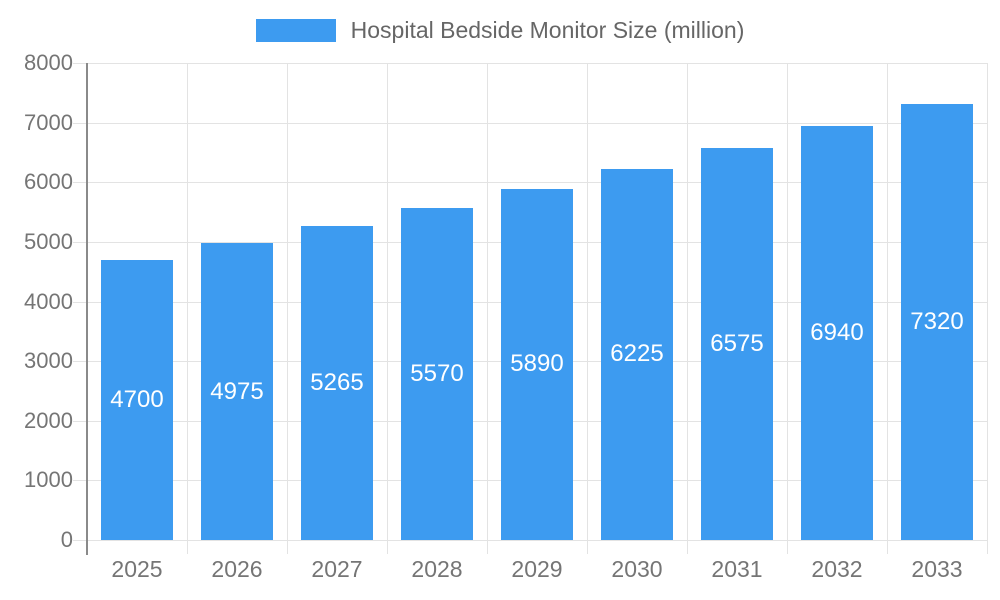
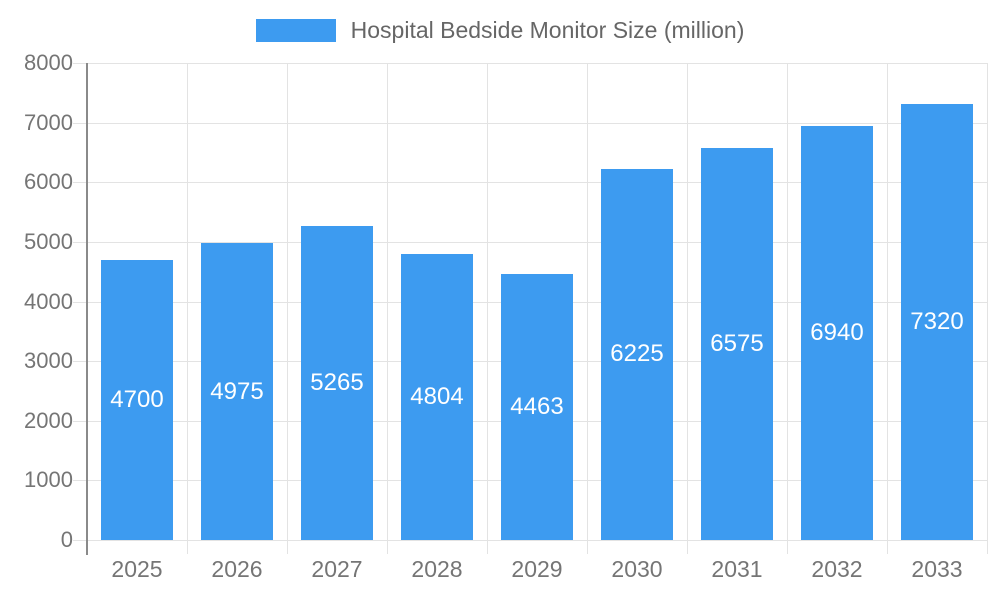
2028: 5570 -> 4804
2029: 5890 -> 4463
